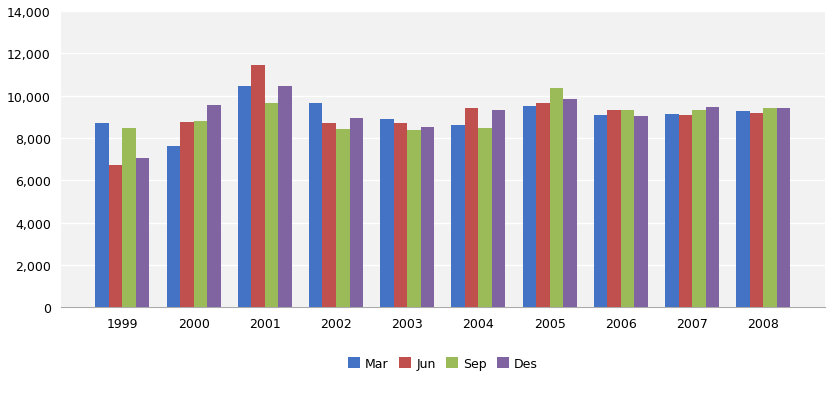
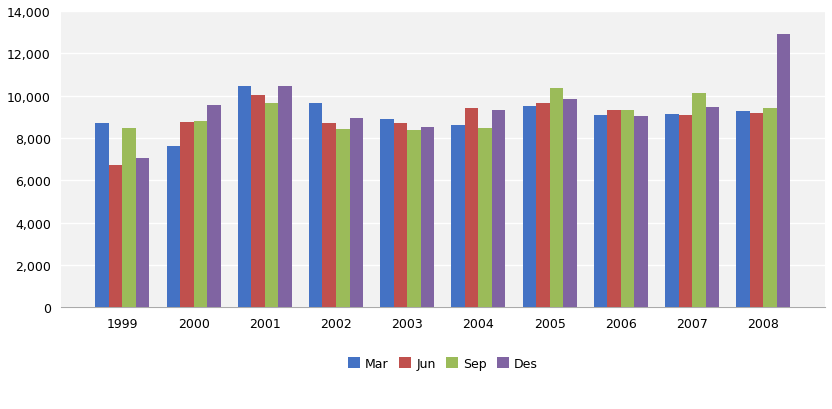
Jun/2001: 11,450 -> 10,050
Sep/2007: 9,300 -> 10,100
Des/2008: 9,400 -> 12,900
